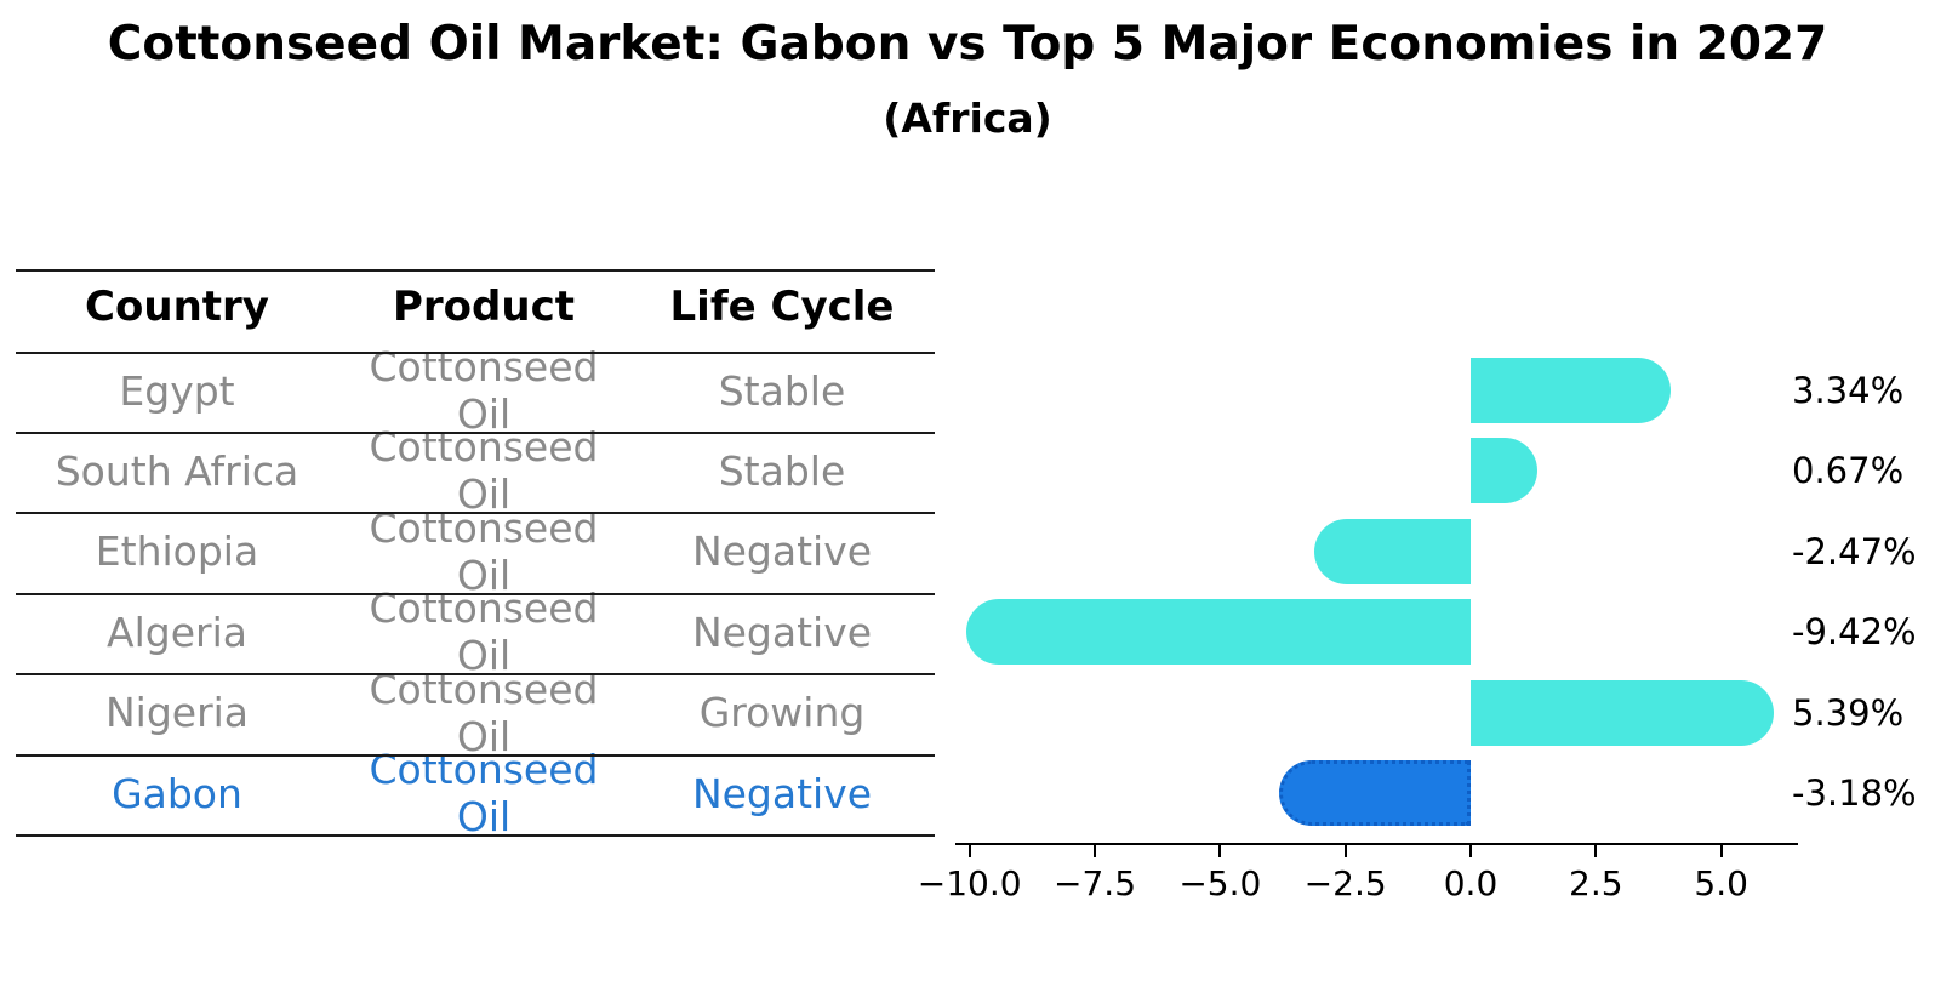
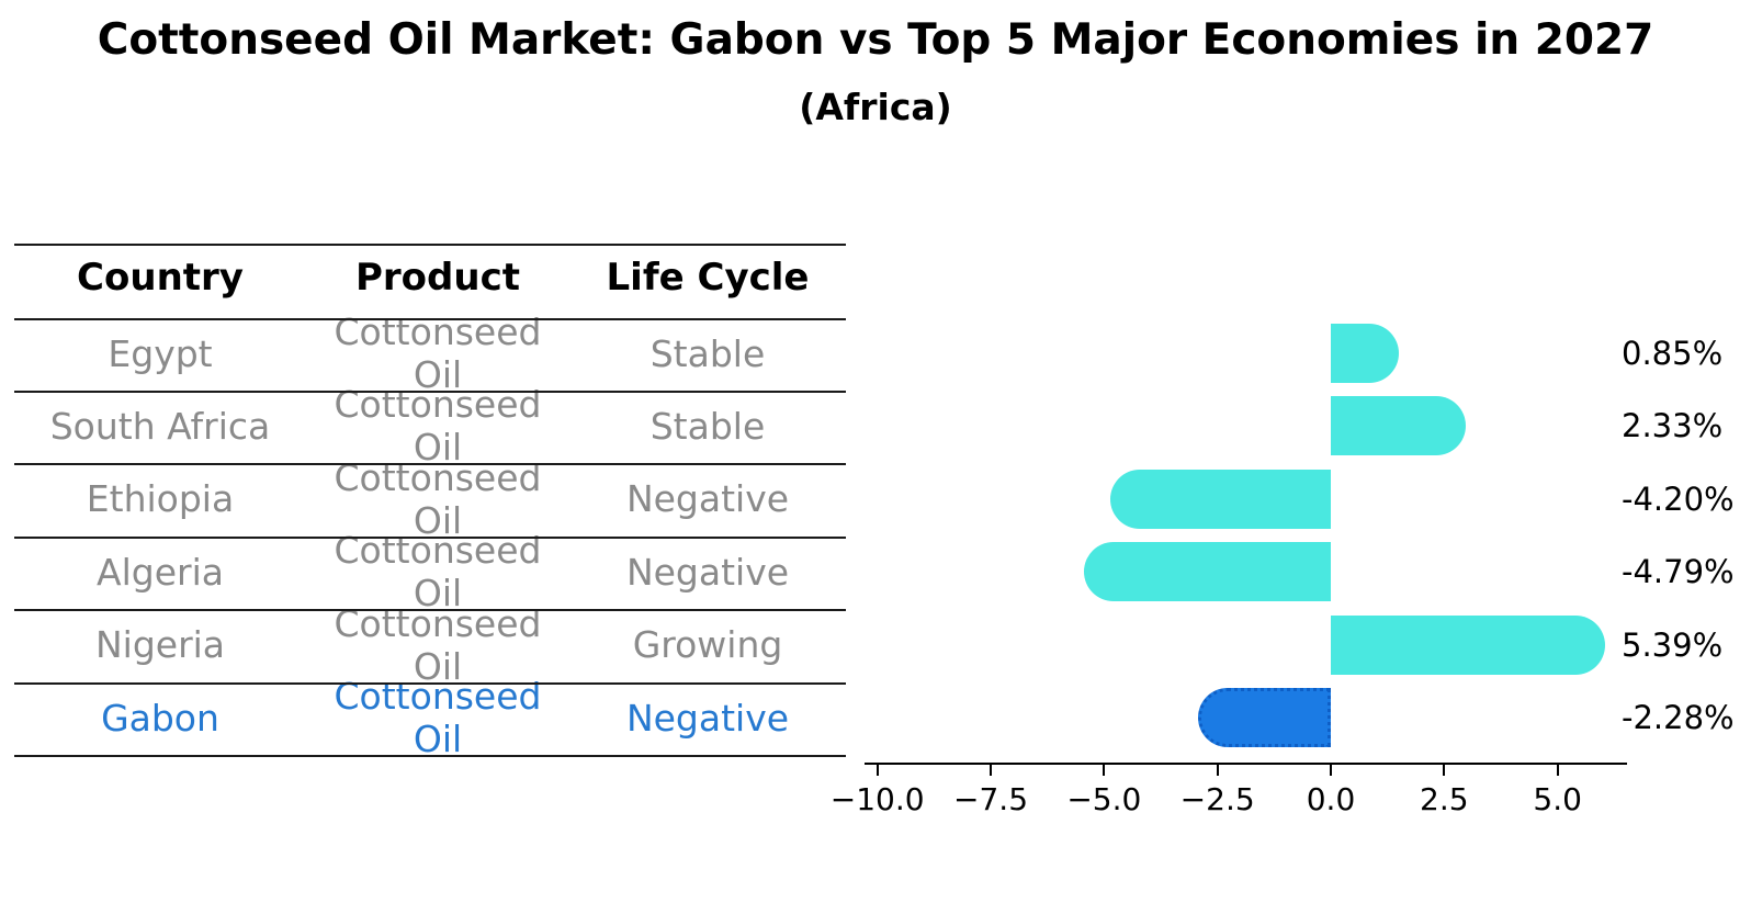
Egypt: 3.34% -> 0.85%
South Africa: 0.67% -> 2.33%
Ethiopia: -2.47% -> -4.20%
Algeria: -9.42% -> -4.79%
Gabon: -3.18% -> -2.28%
